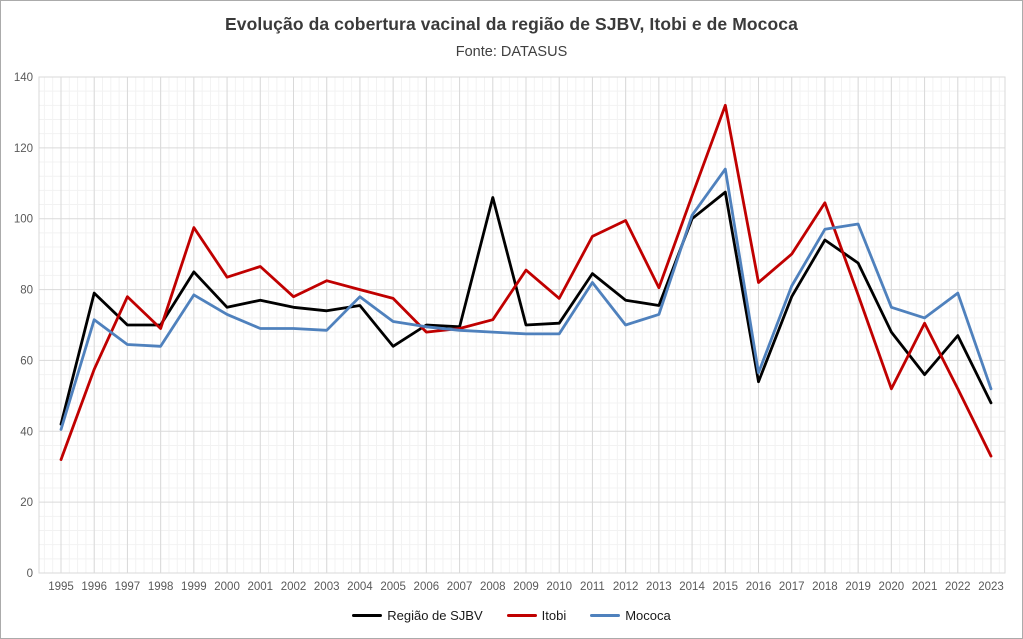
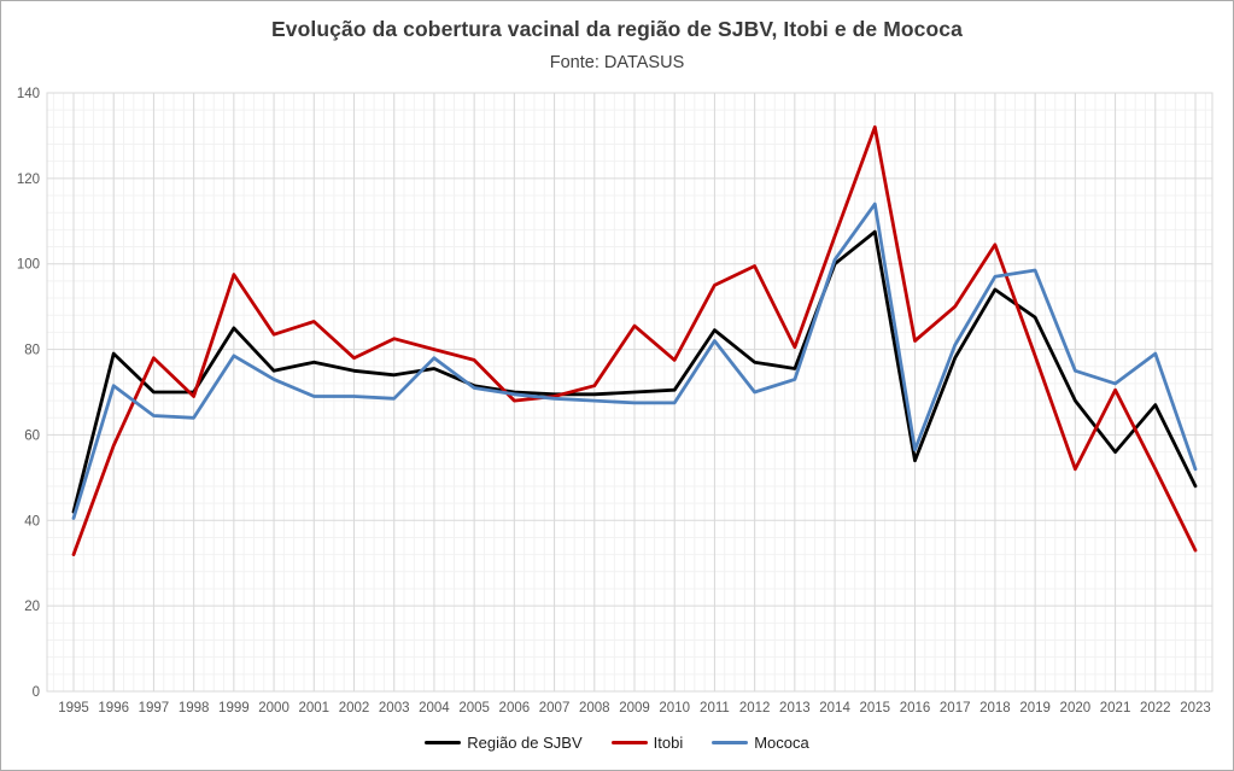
Região de SJBV/2005: 64 -> 72
Região de SJBV/2008: 106 -> 70
